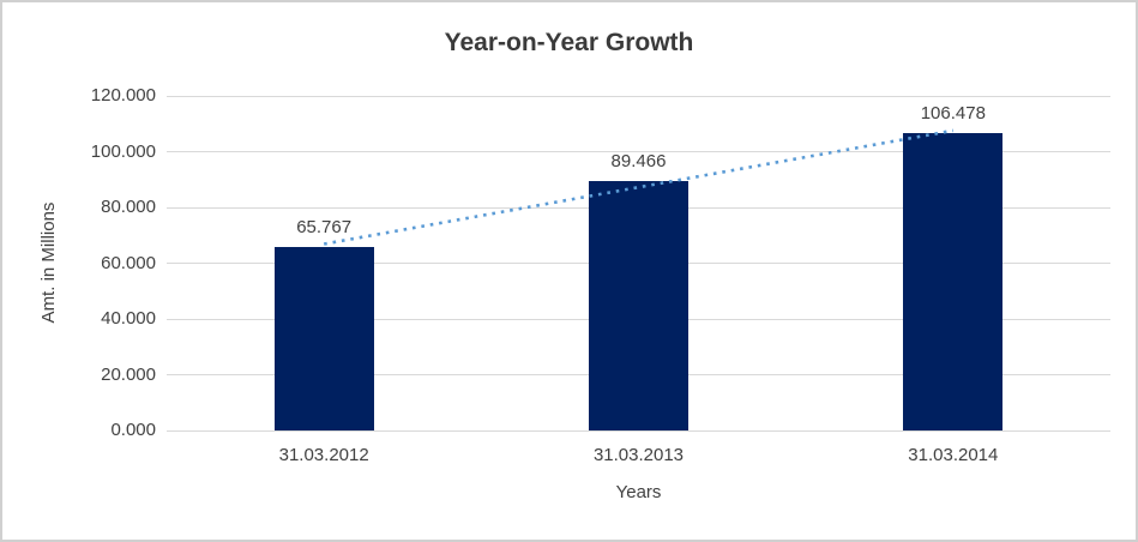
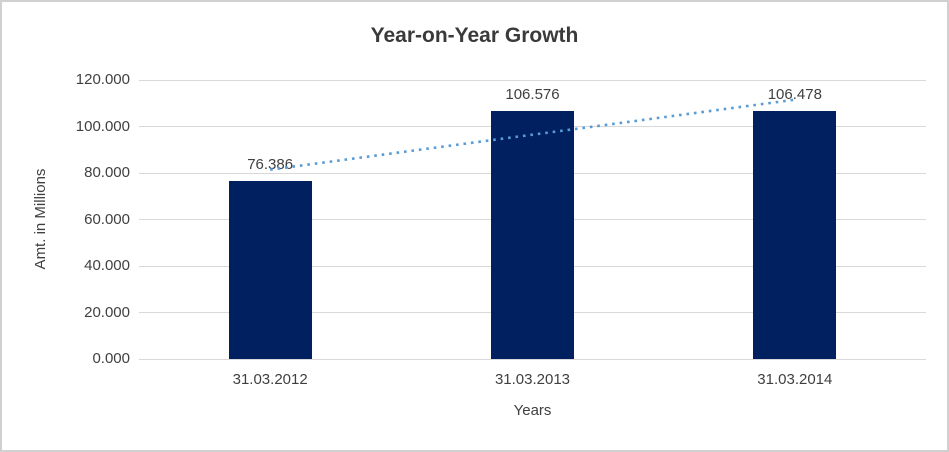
31.03.2012: 65.767 -> 76.386
31.03.2013: 89.466 -> 106.576
